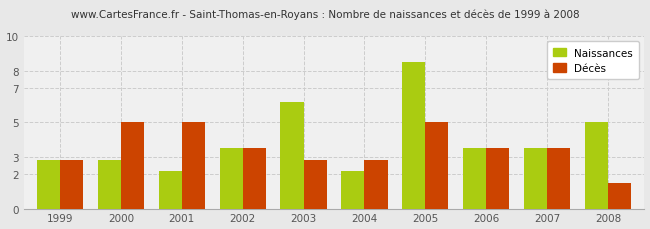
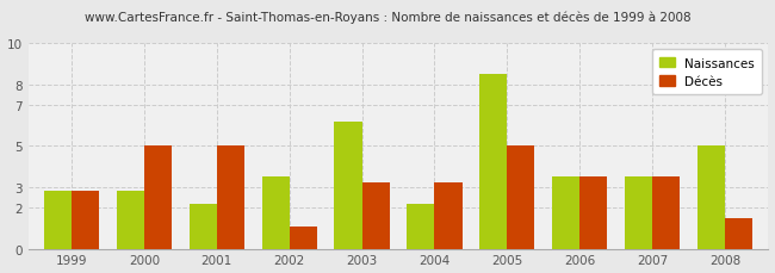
Décès/2002: 3.5 -> 1.1
Décès/2003: 2.8 -> 3.2
Décès/2004: 2.8 -> 3.2
